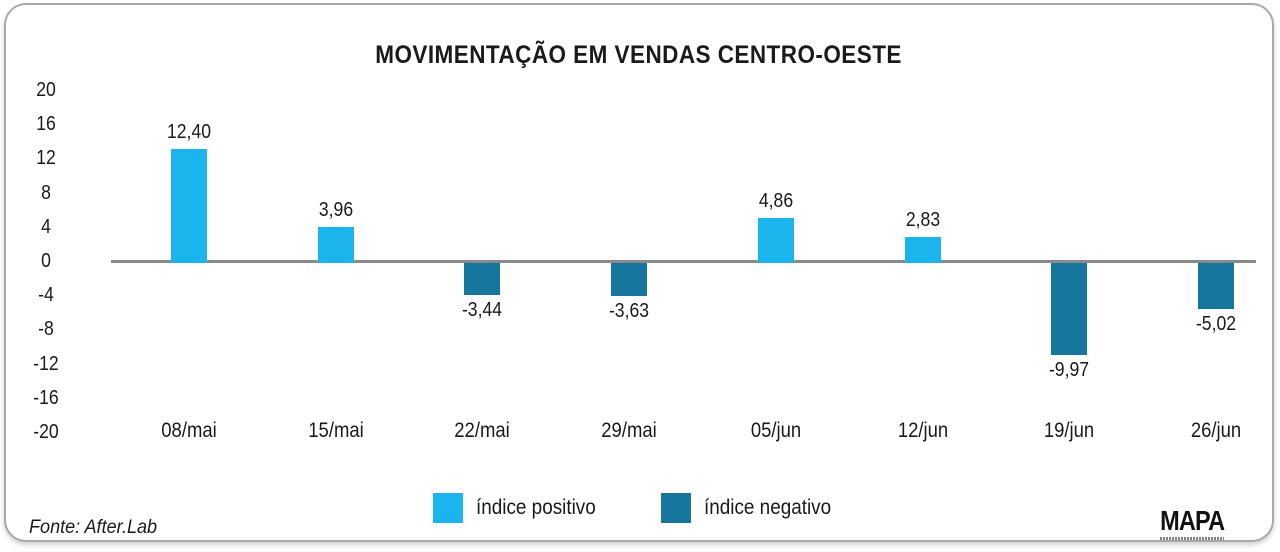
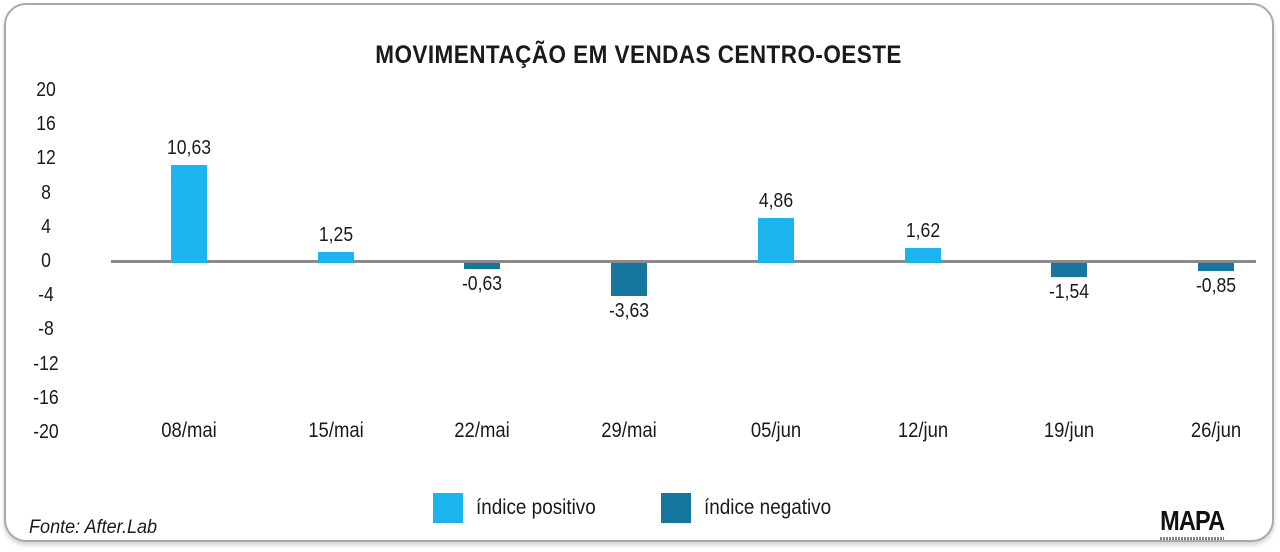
08/mai: 12,40 -> 10,63
15/mai: 3,96 -> 1,25
22/mai: -3,44 -> -0,63
12/jun: 2,83 -> 1,62
19/jun: -9,97 -> -1,54
26/jun: -5,02 -> -0,85
